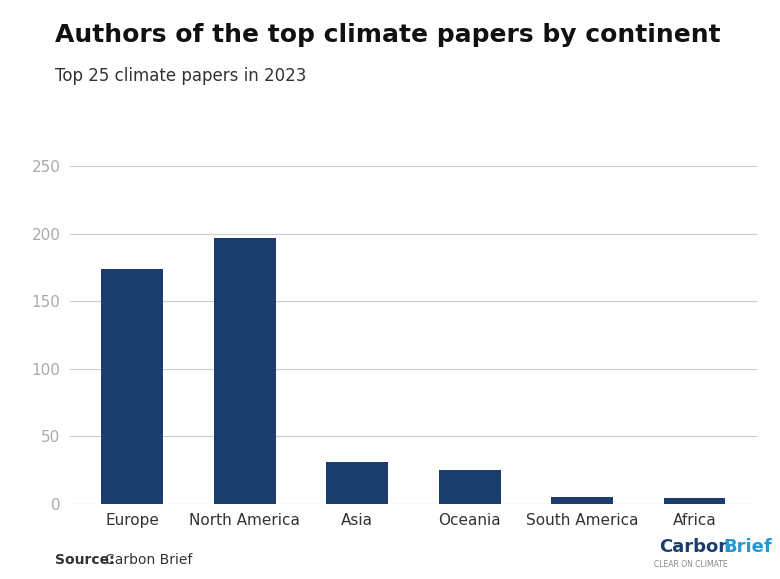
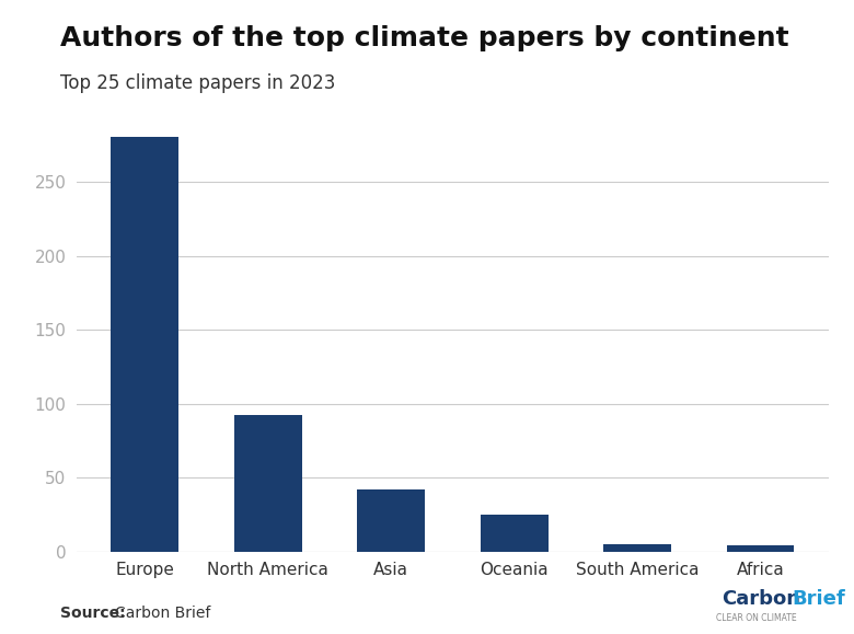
Europe: 174 -> 280
North America: 197 -> 92
Asia: 31 -> 42
